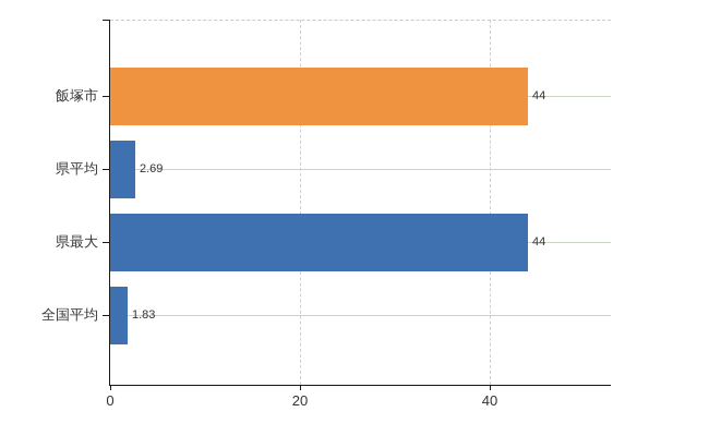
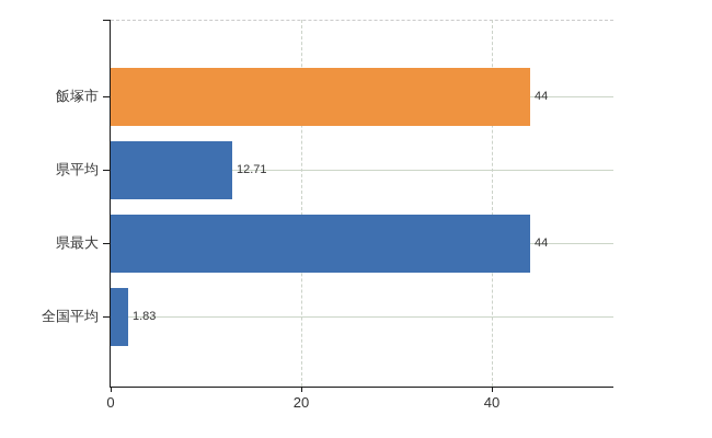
県平均: 2.69 -> 12.71
